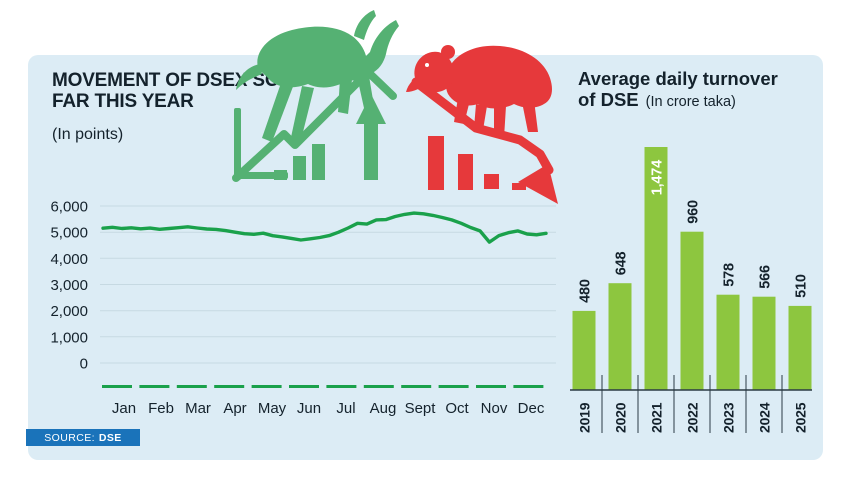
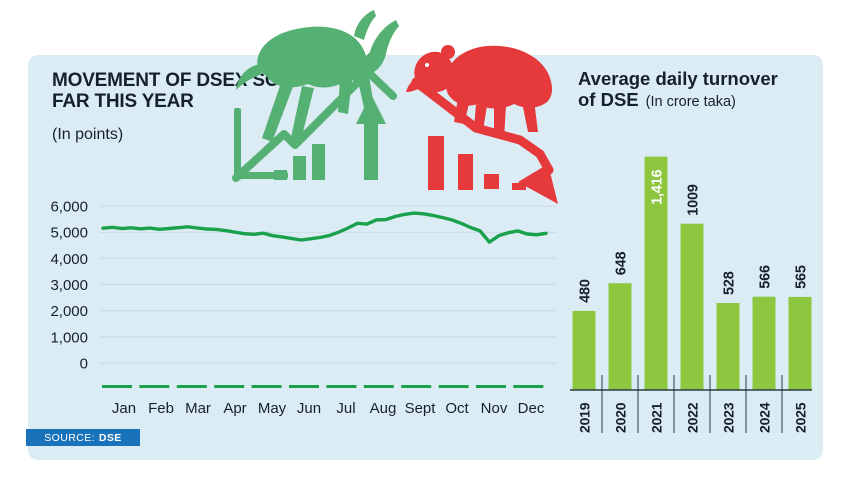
Average daily turnover of DSE/2021: 1,474 -> 1,416
Average daily turnover of DSE/2022: 960 -> 1009
Average daily turnover of DSE/2023: 578 -> 528
Average daily turnover of DSE/2025: 510 -> 565
